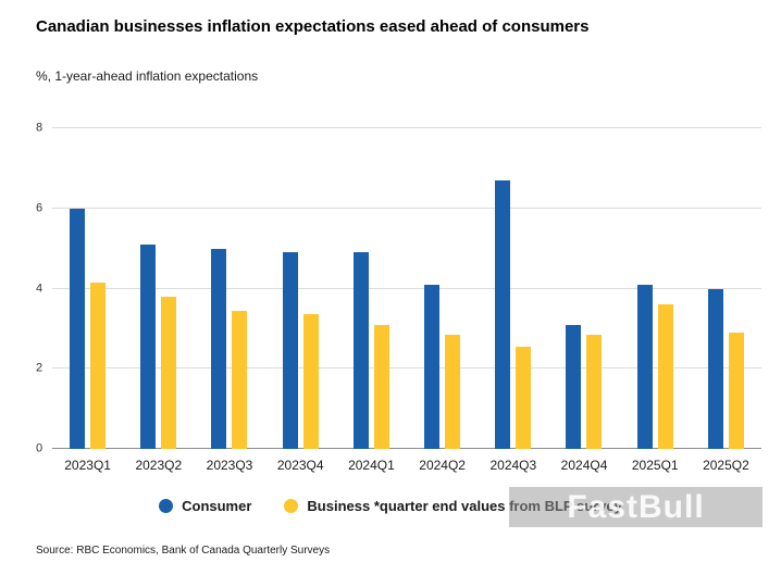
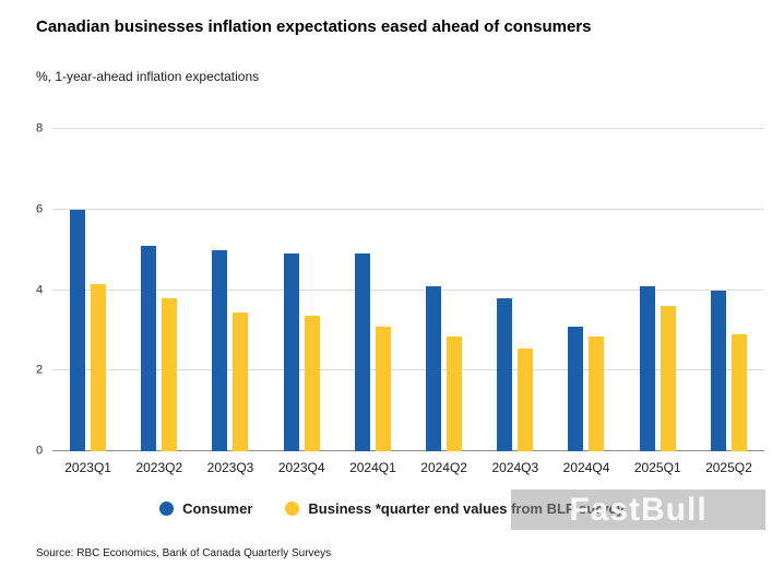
Consumer/2024Q3: 6.7 -> 3.8
